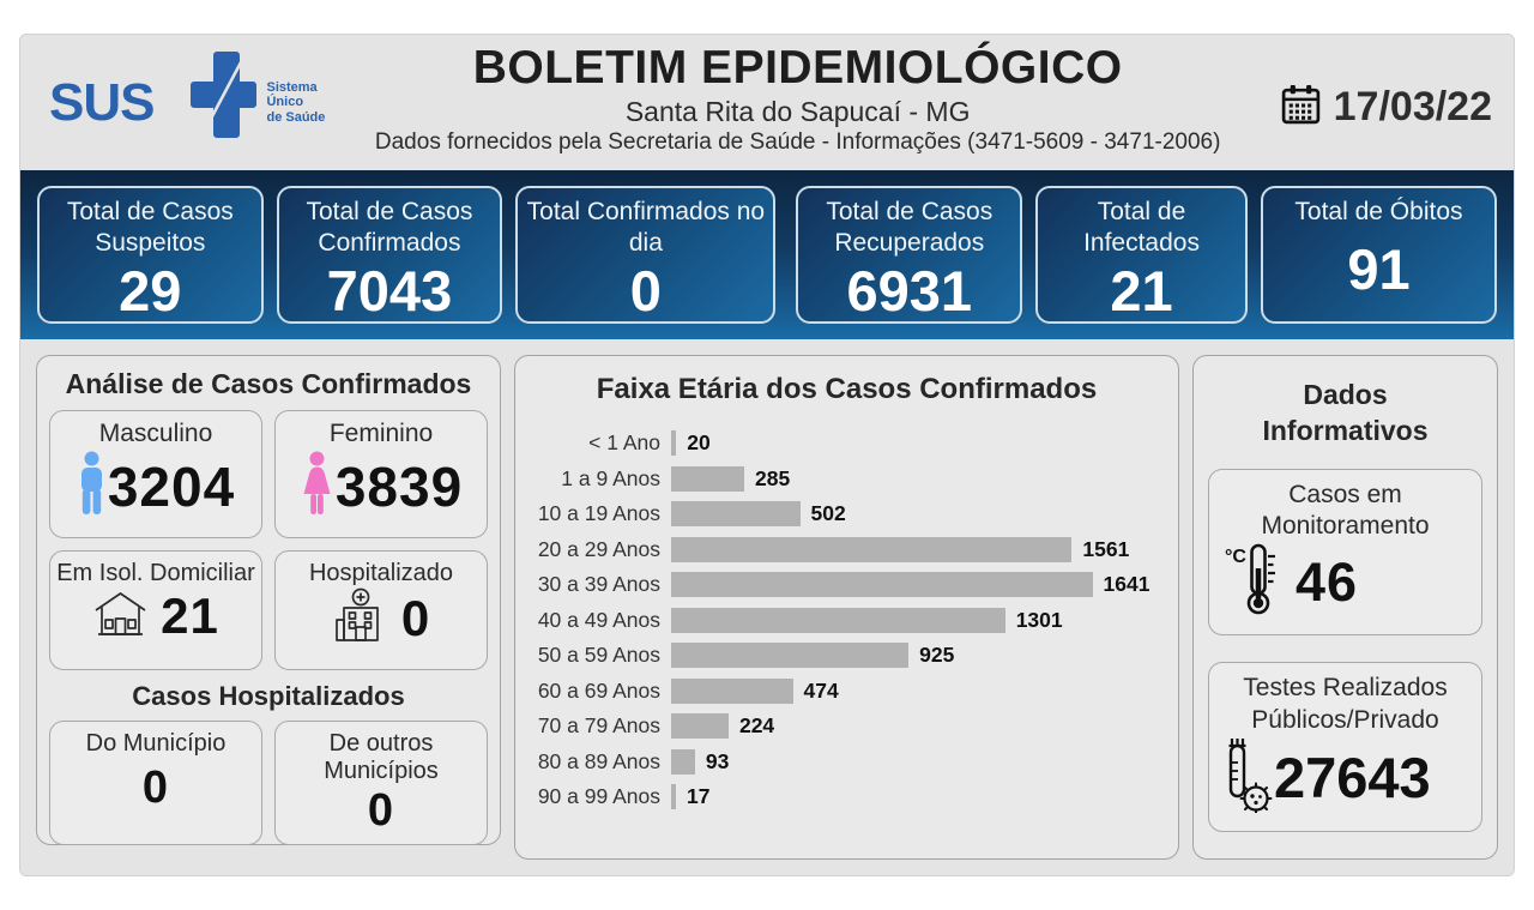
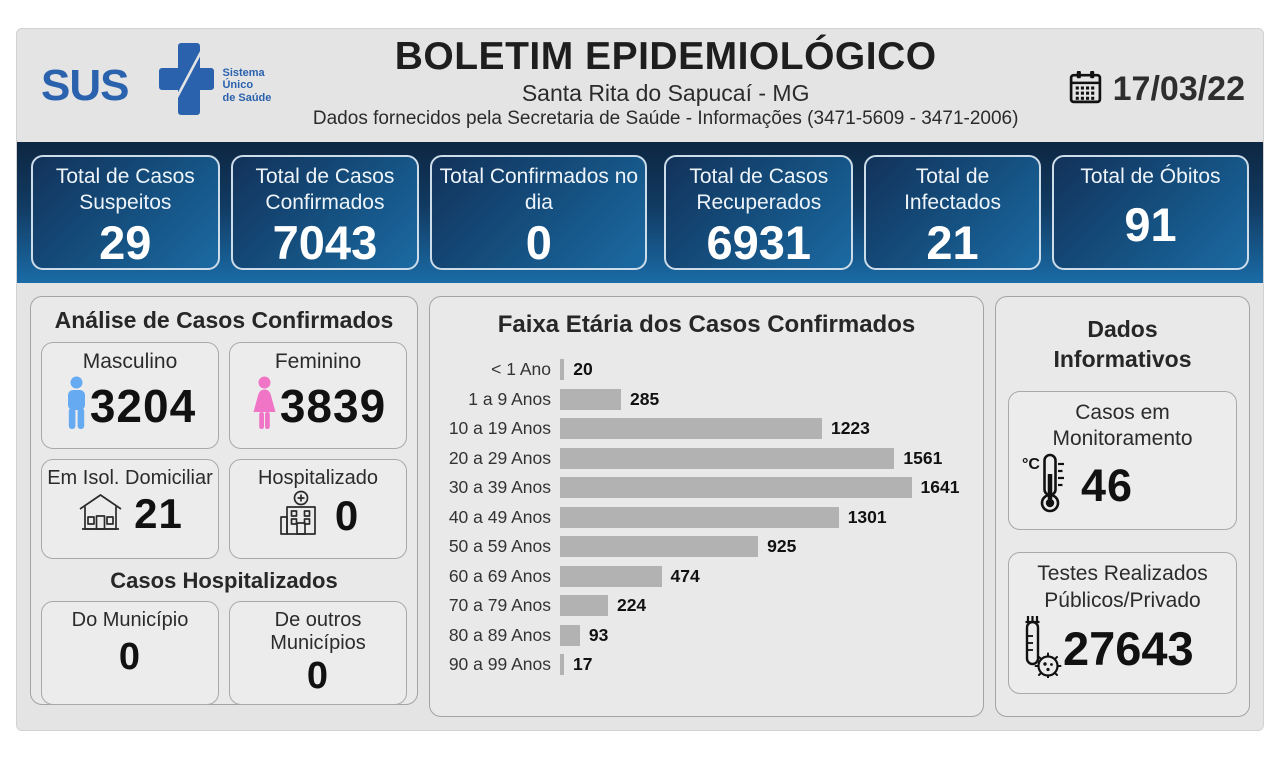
10 a 19 Anos: 502 -> 1223
